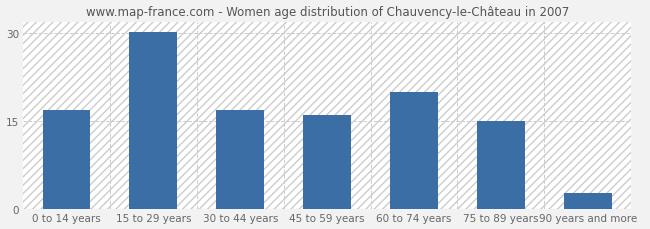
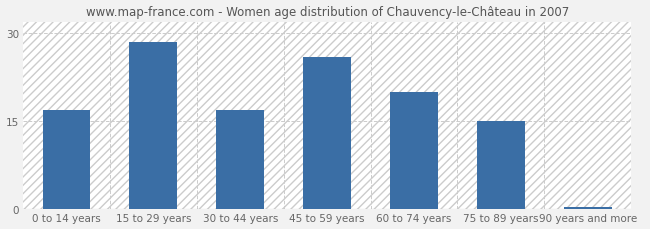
15 to 29 years: 30.2 -> 28.5
45 to 59 years: 16.0 -> 26.0
90 years and more: 2.8 -> 0.4
